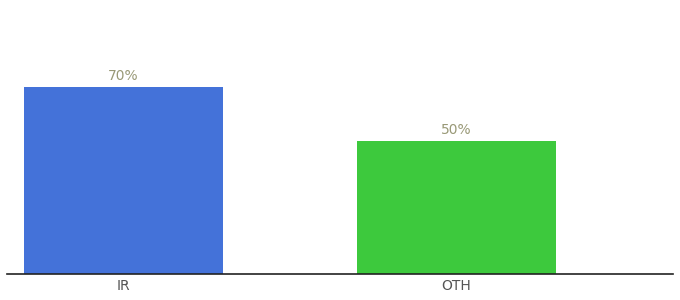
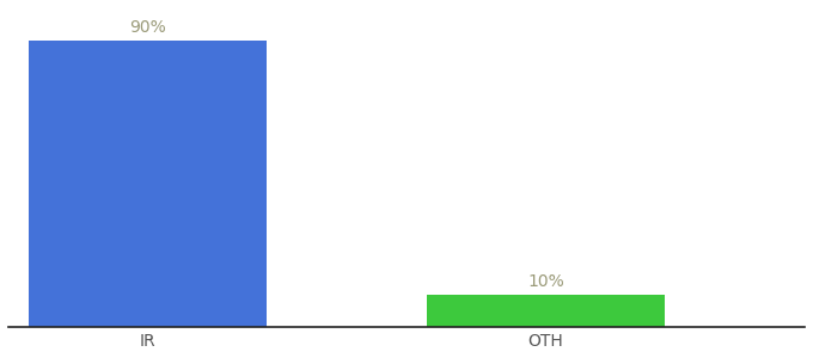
IR: 70% -> 90%
OTH: 50% -> 10%
